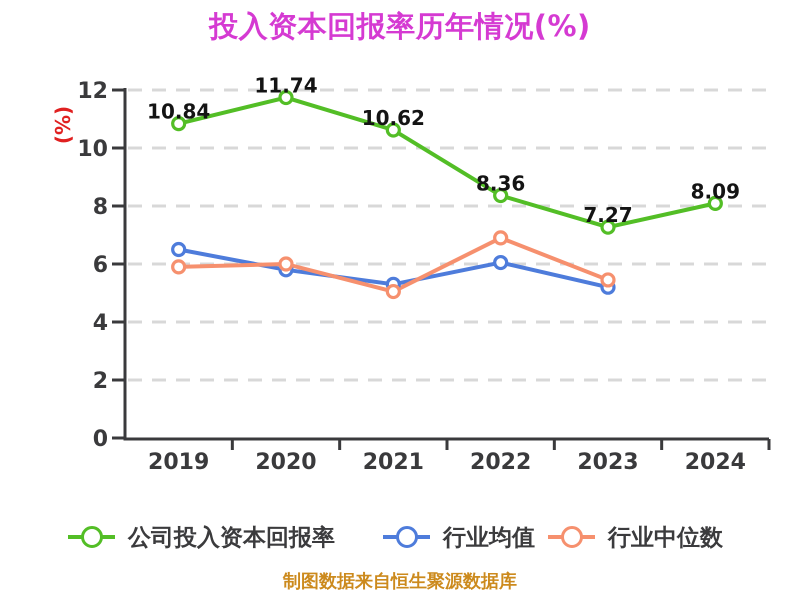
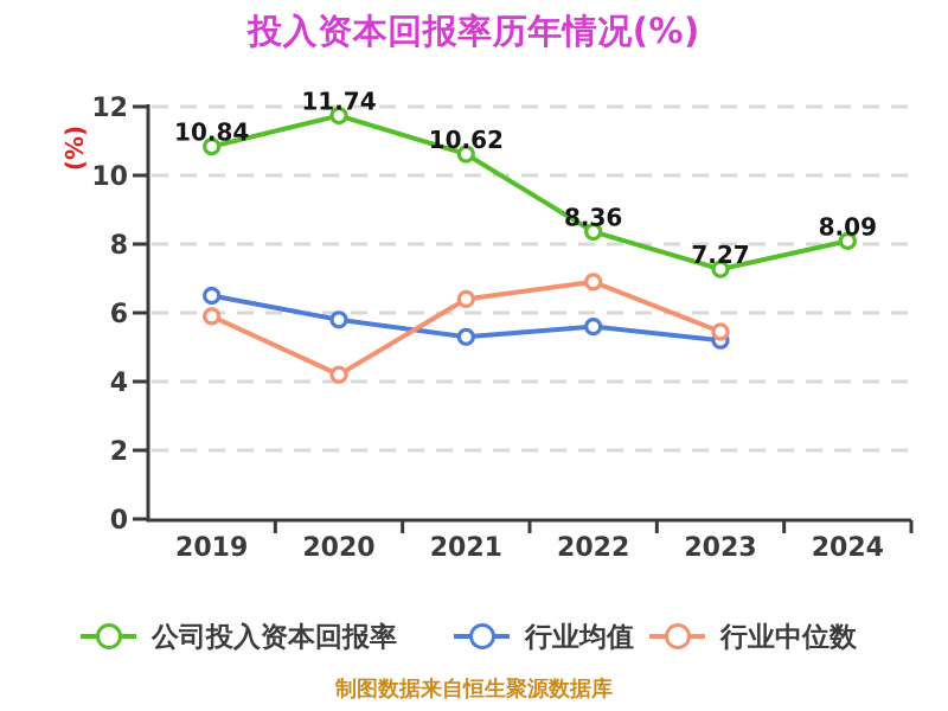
行业中位数/2020: 6.0 -> 4.2
行业中位数/2021: 5.0 -> 6.4
行业均值/2022: 6.0 -> 5.6
